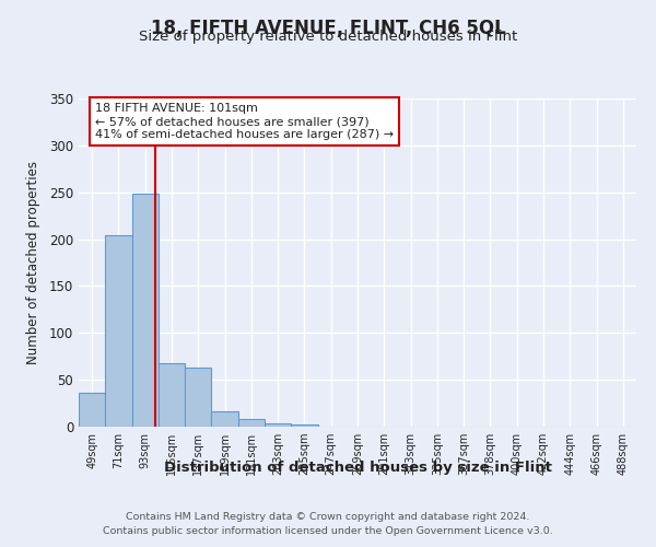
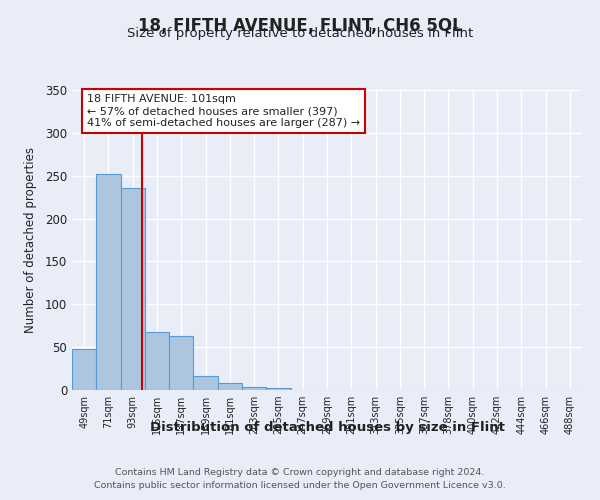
49sqm: 36 -> 48
71sqm: 204 -> 252
93sqm: 248 -> 236
